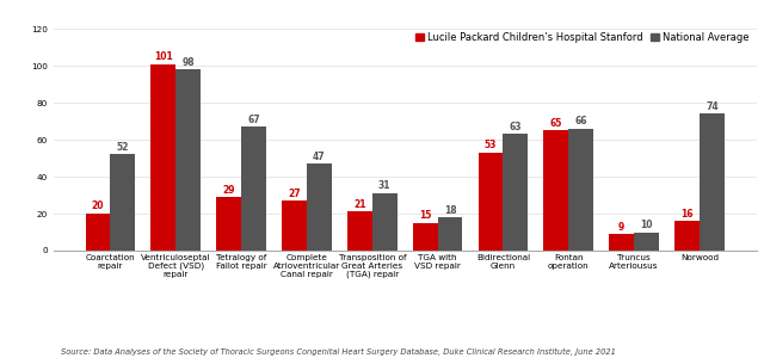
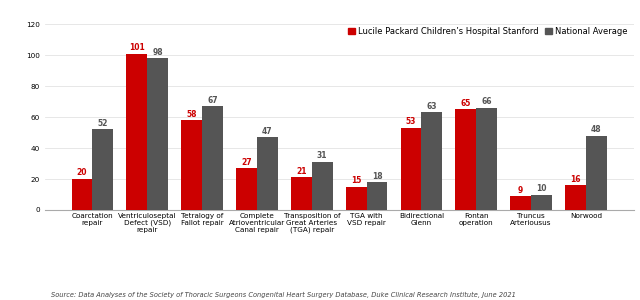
Lucile Packard Children’s Hospital Stanford/Tetralogy of Fallot repair: 29 -> 58
National Average/Norwood: 74 -> 48
